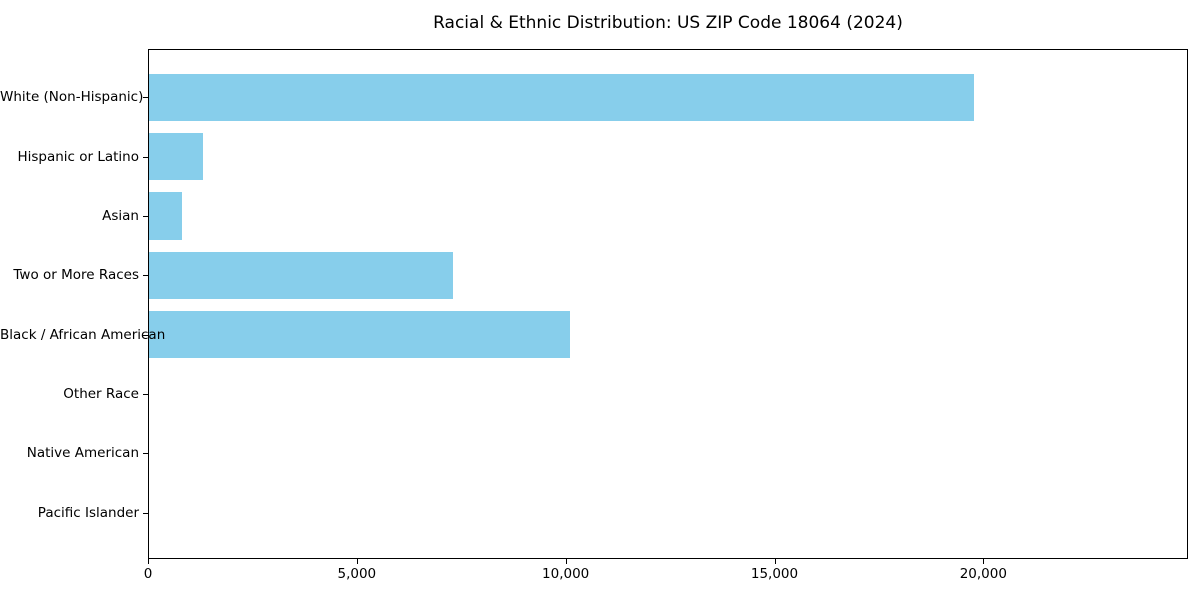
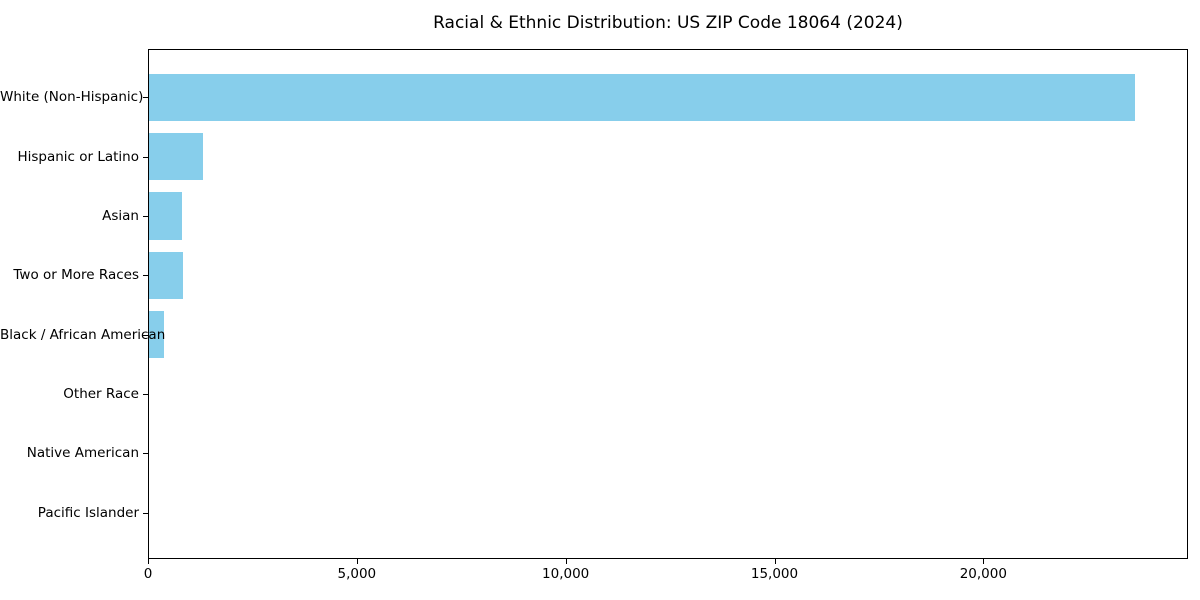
White (Non-Hispanic): 19800 -> 23600
Two or More Races: 7300 -> 800
Black / African American: 10100 -> 400
